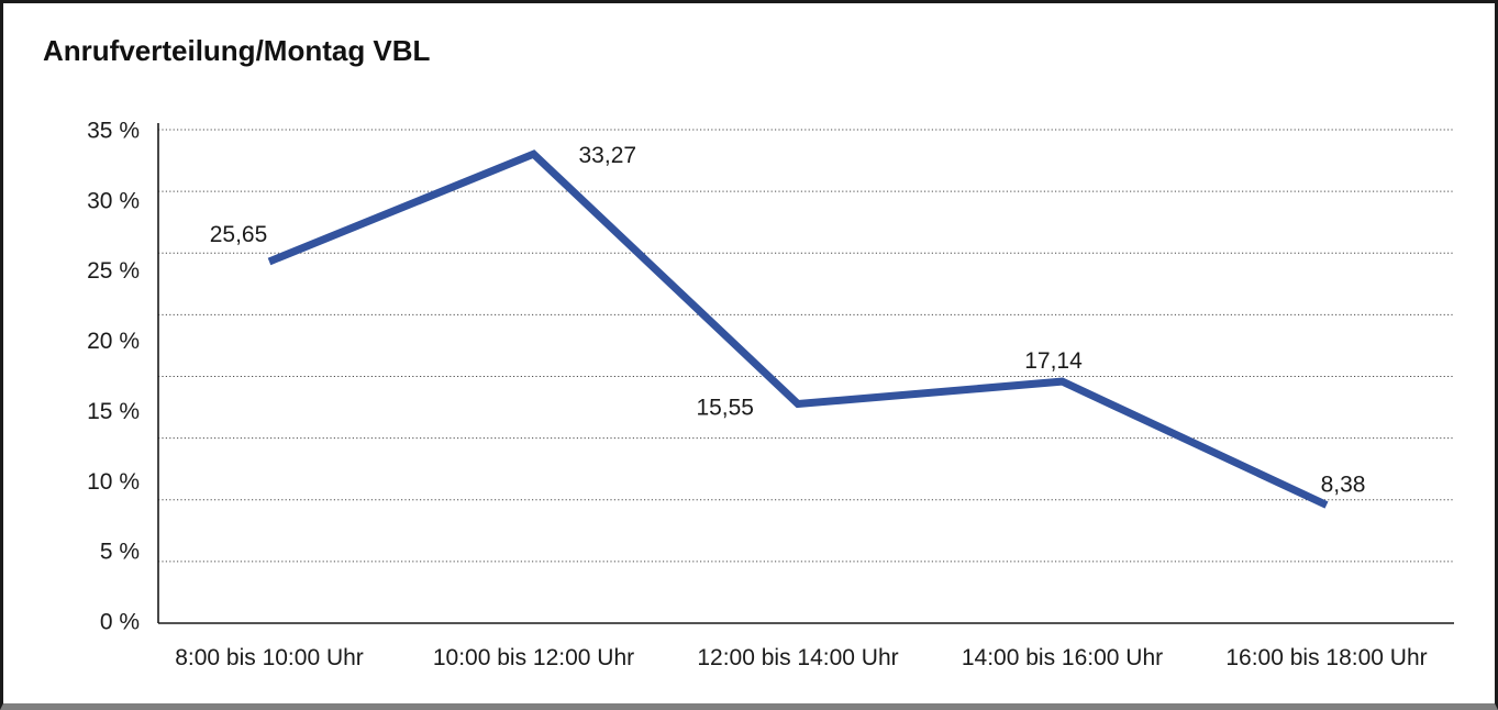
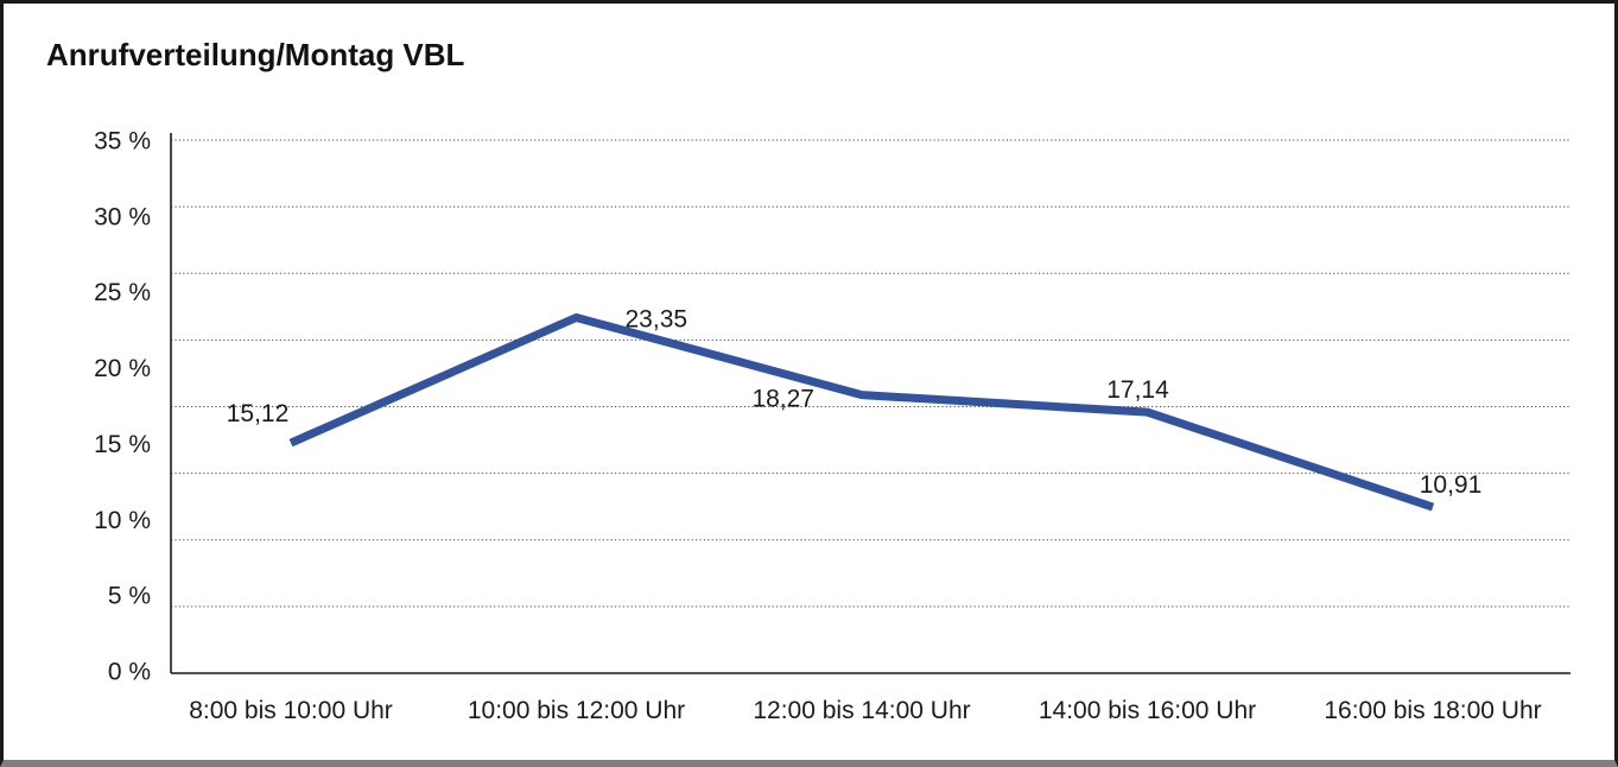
8:00 bis 10:00 Uhr: 25,65 -> 15,12
10:00 bis 12:00 Uhr: 33,27 -> 23,35
12:00 bis 14:00 Uhr: 15,55 -> 18,27
16:00 bis 18:00 Uhr: 8,38 -> 10,91
